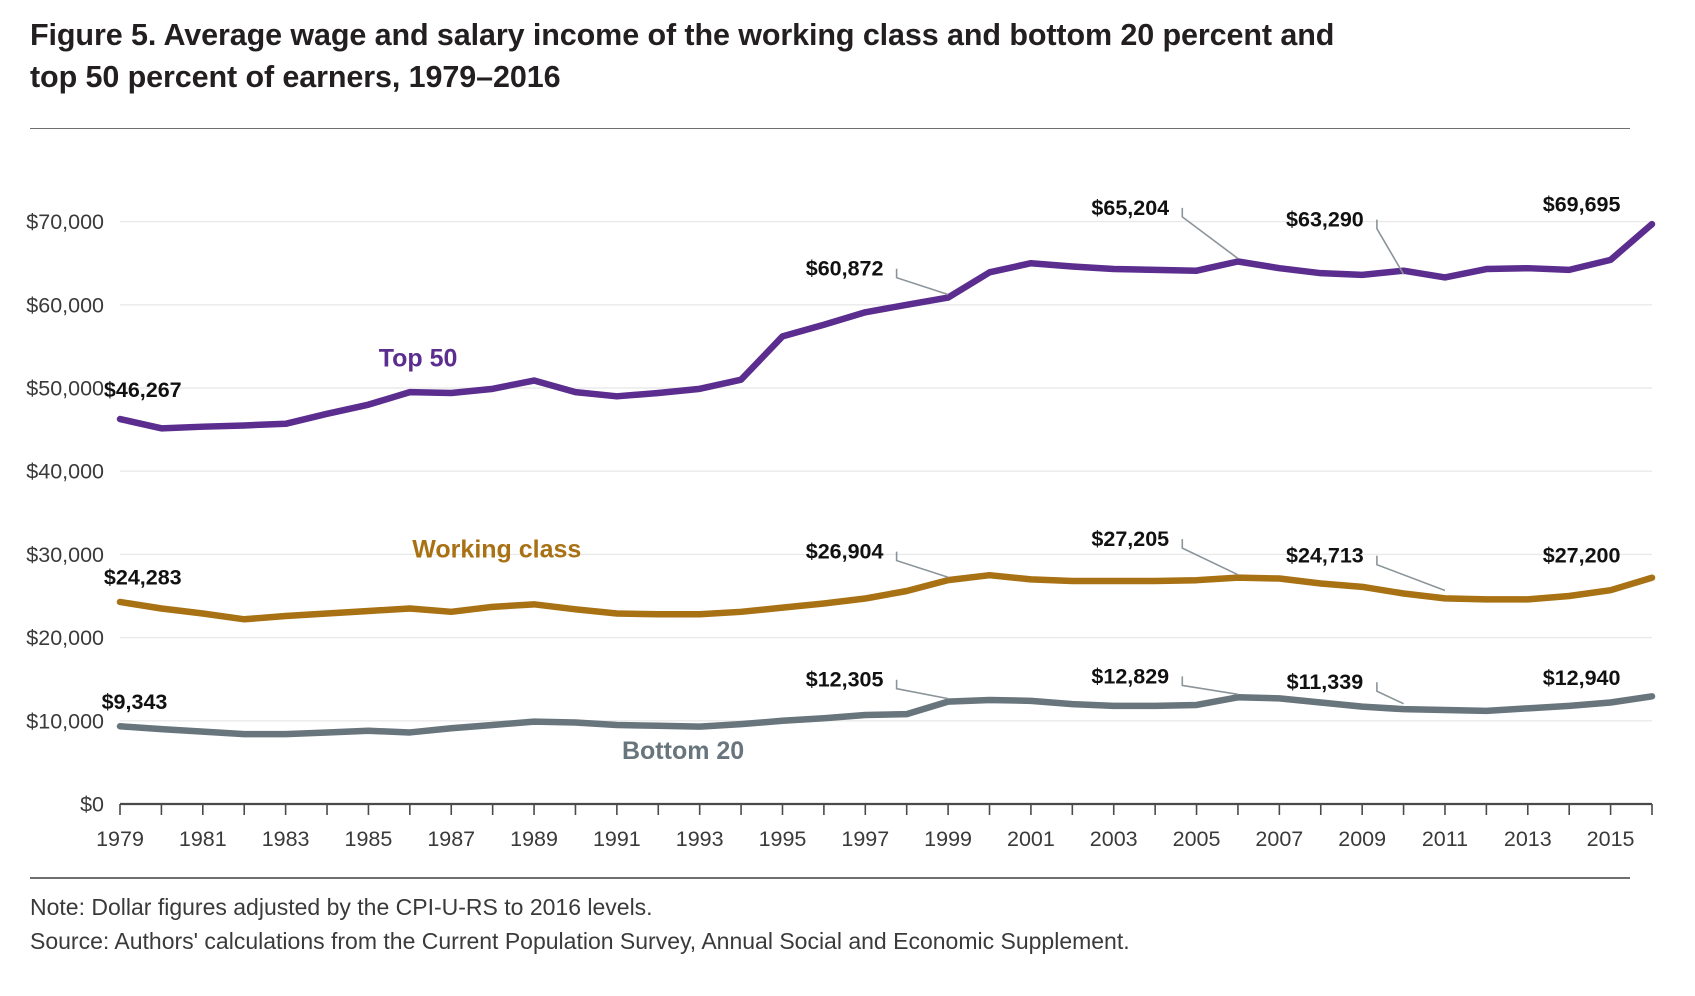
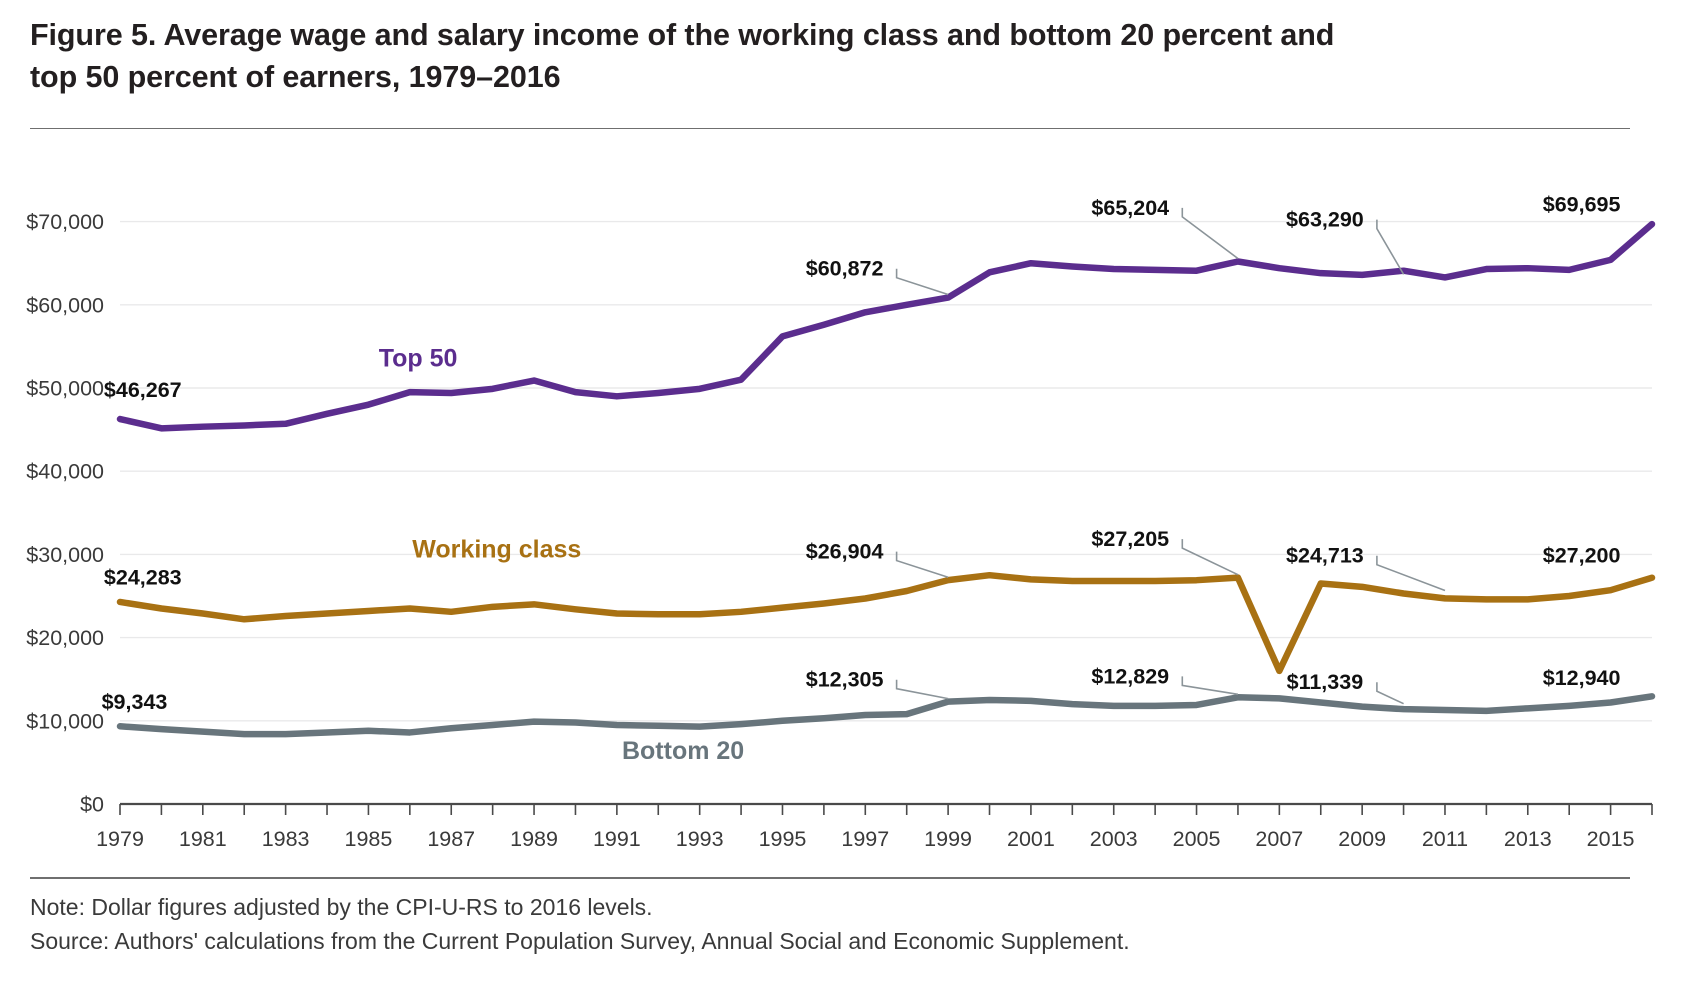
Working class/2007: $27000 -> $16000
